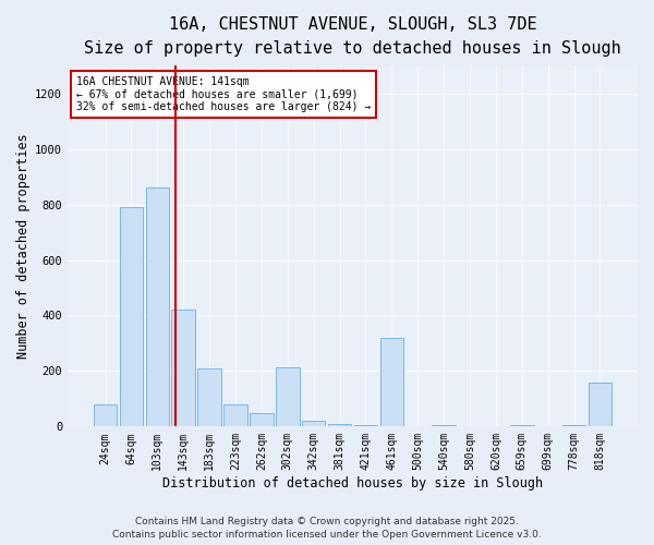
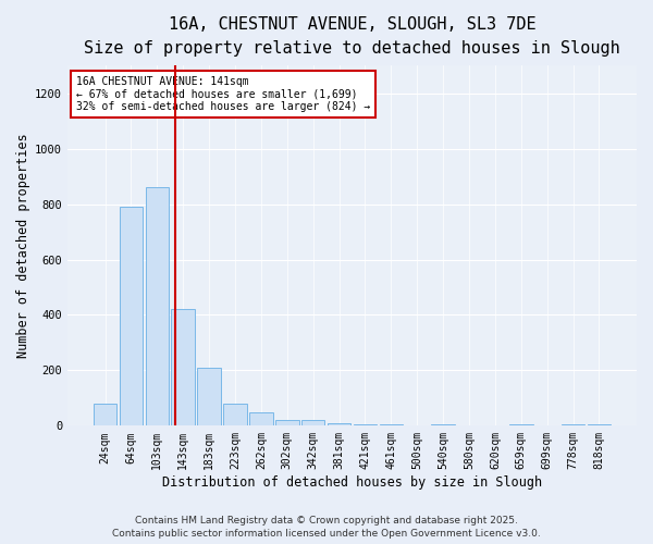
302sqm: 215 -> 20
461sqm: 320 -> 5
818sqm: 160 -> 5
